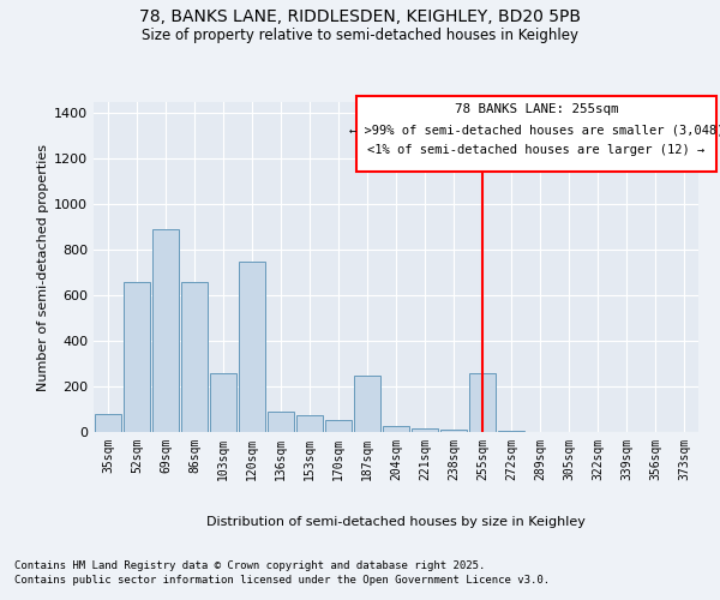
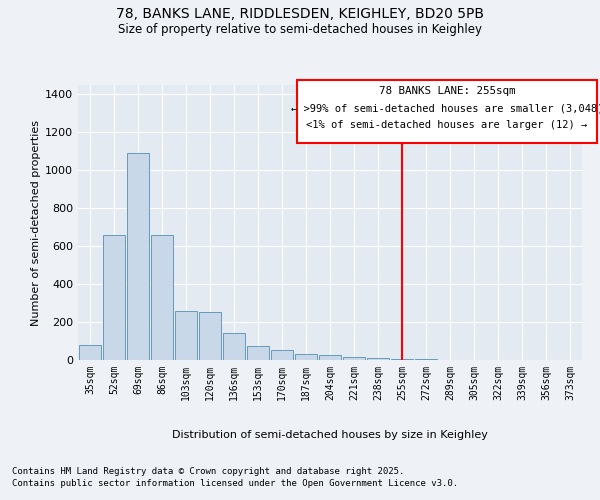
69sqm: 890 -> 1090
120sqm: 750 -> 260
136sqm: 90 -> 140
187sqm: 250 -> 30
255sqm: 260 -> 0
